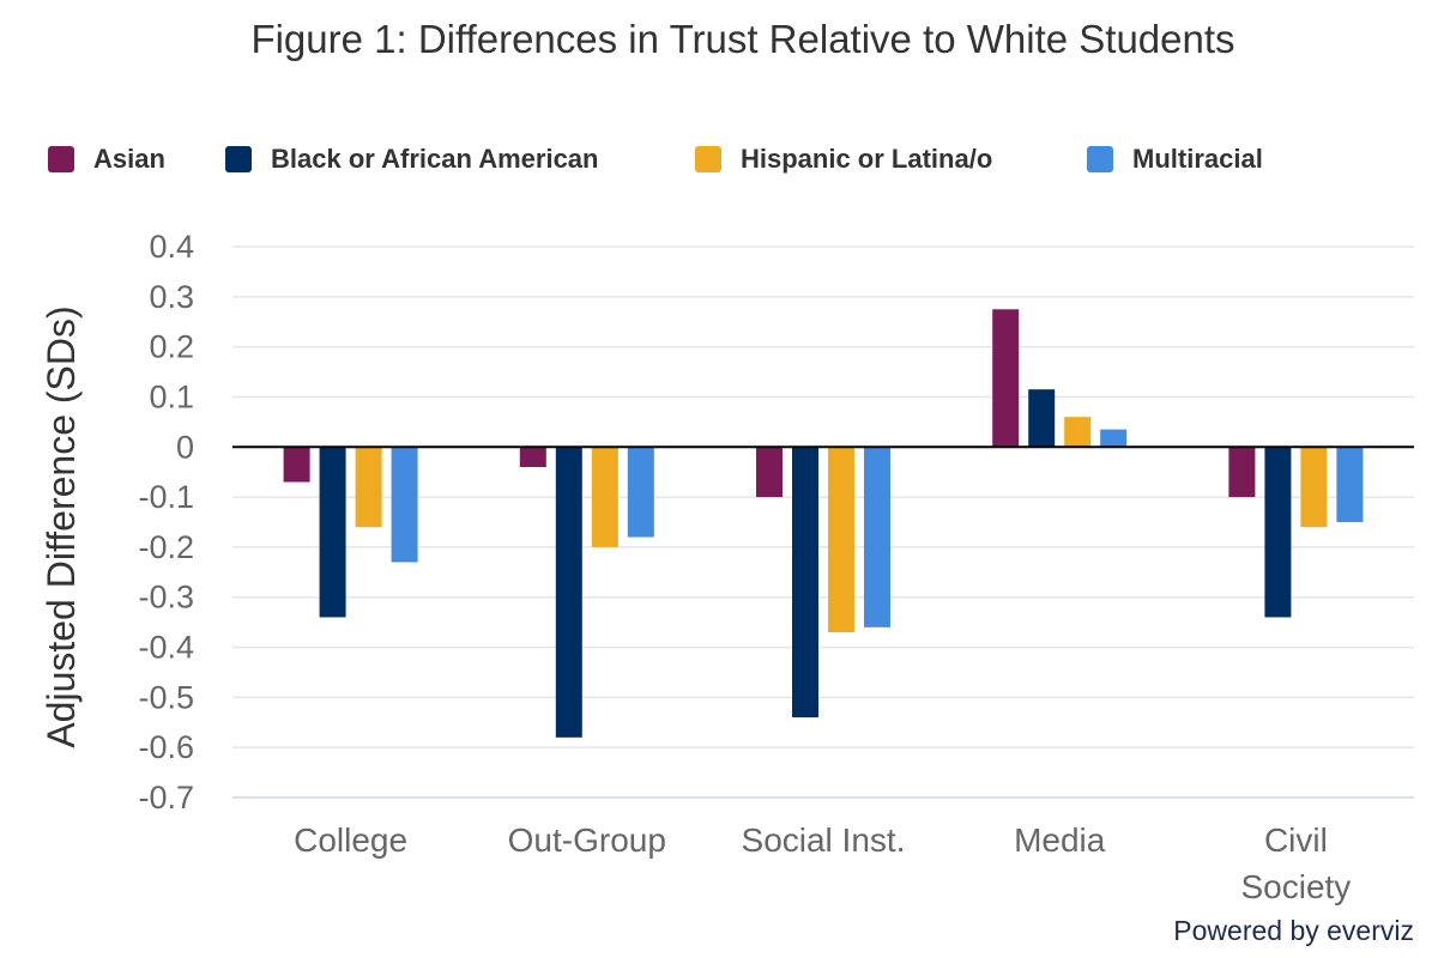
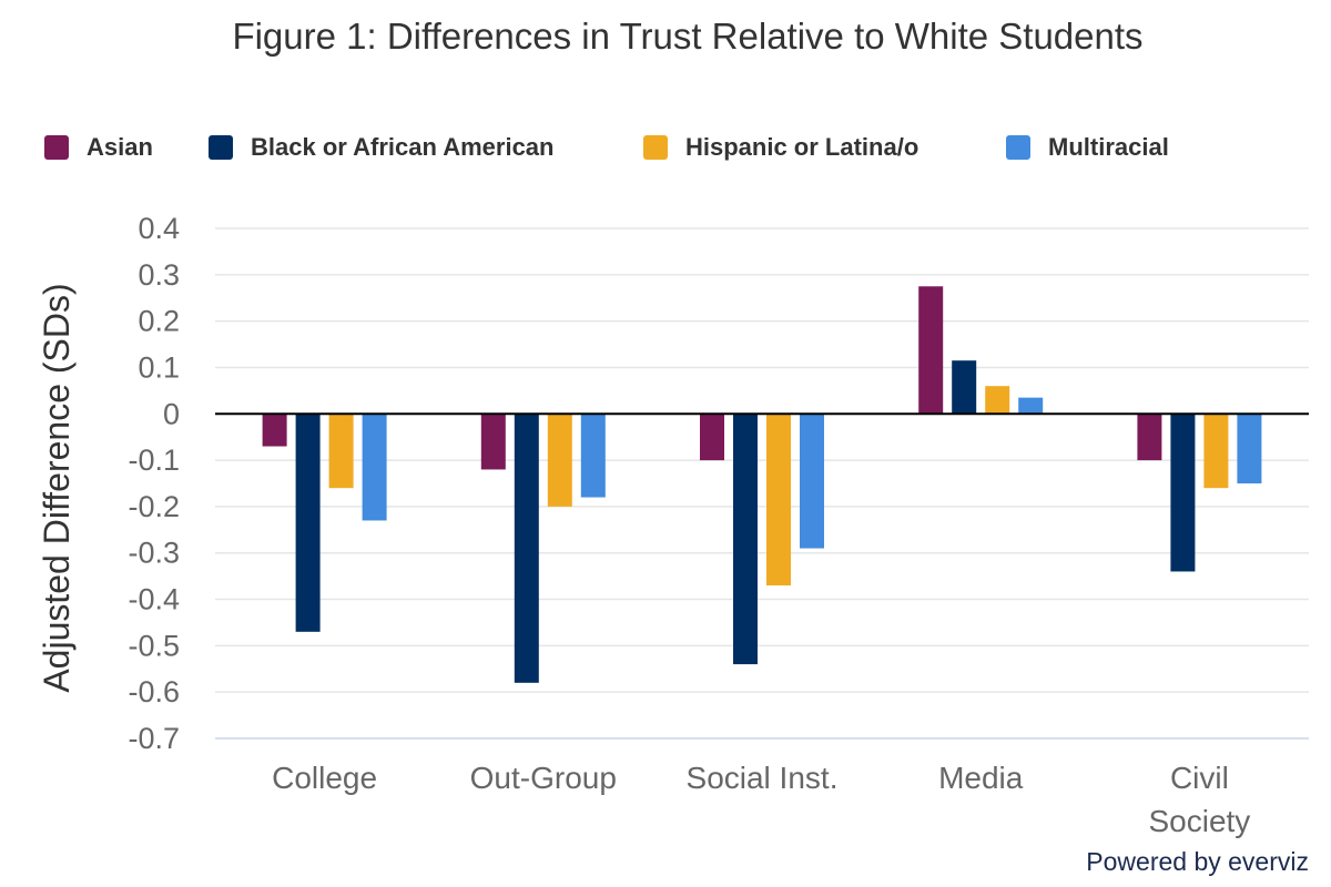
Black or African American/College: -0.34 -> -0.47
Asian/Out-Group: -0.04 -> -0.12
Multiracial/Social Inst.: -0.36 -> -0.29
